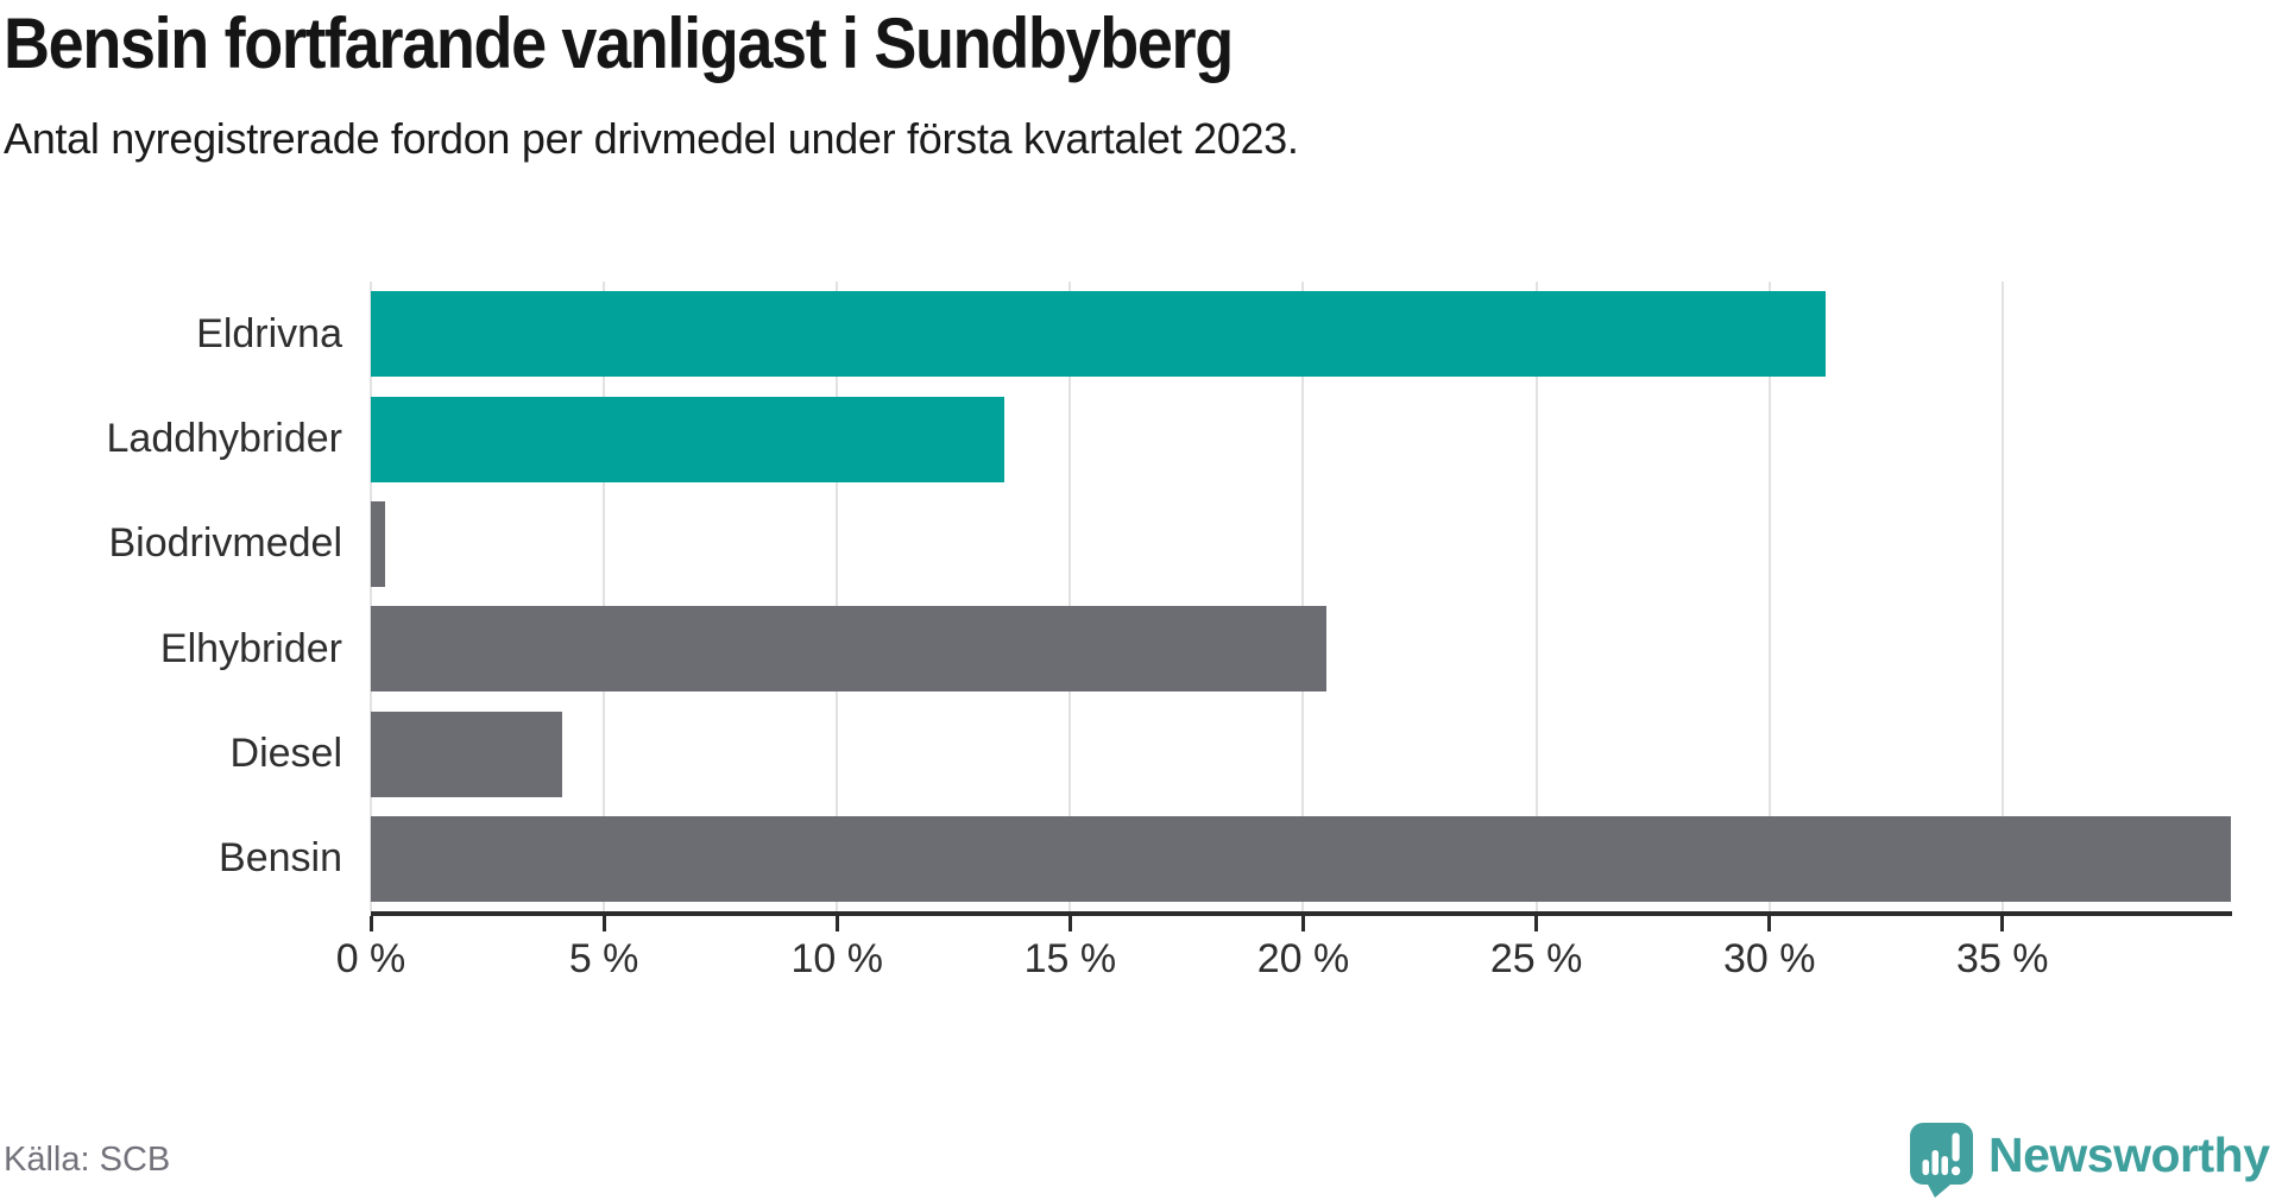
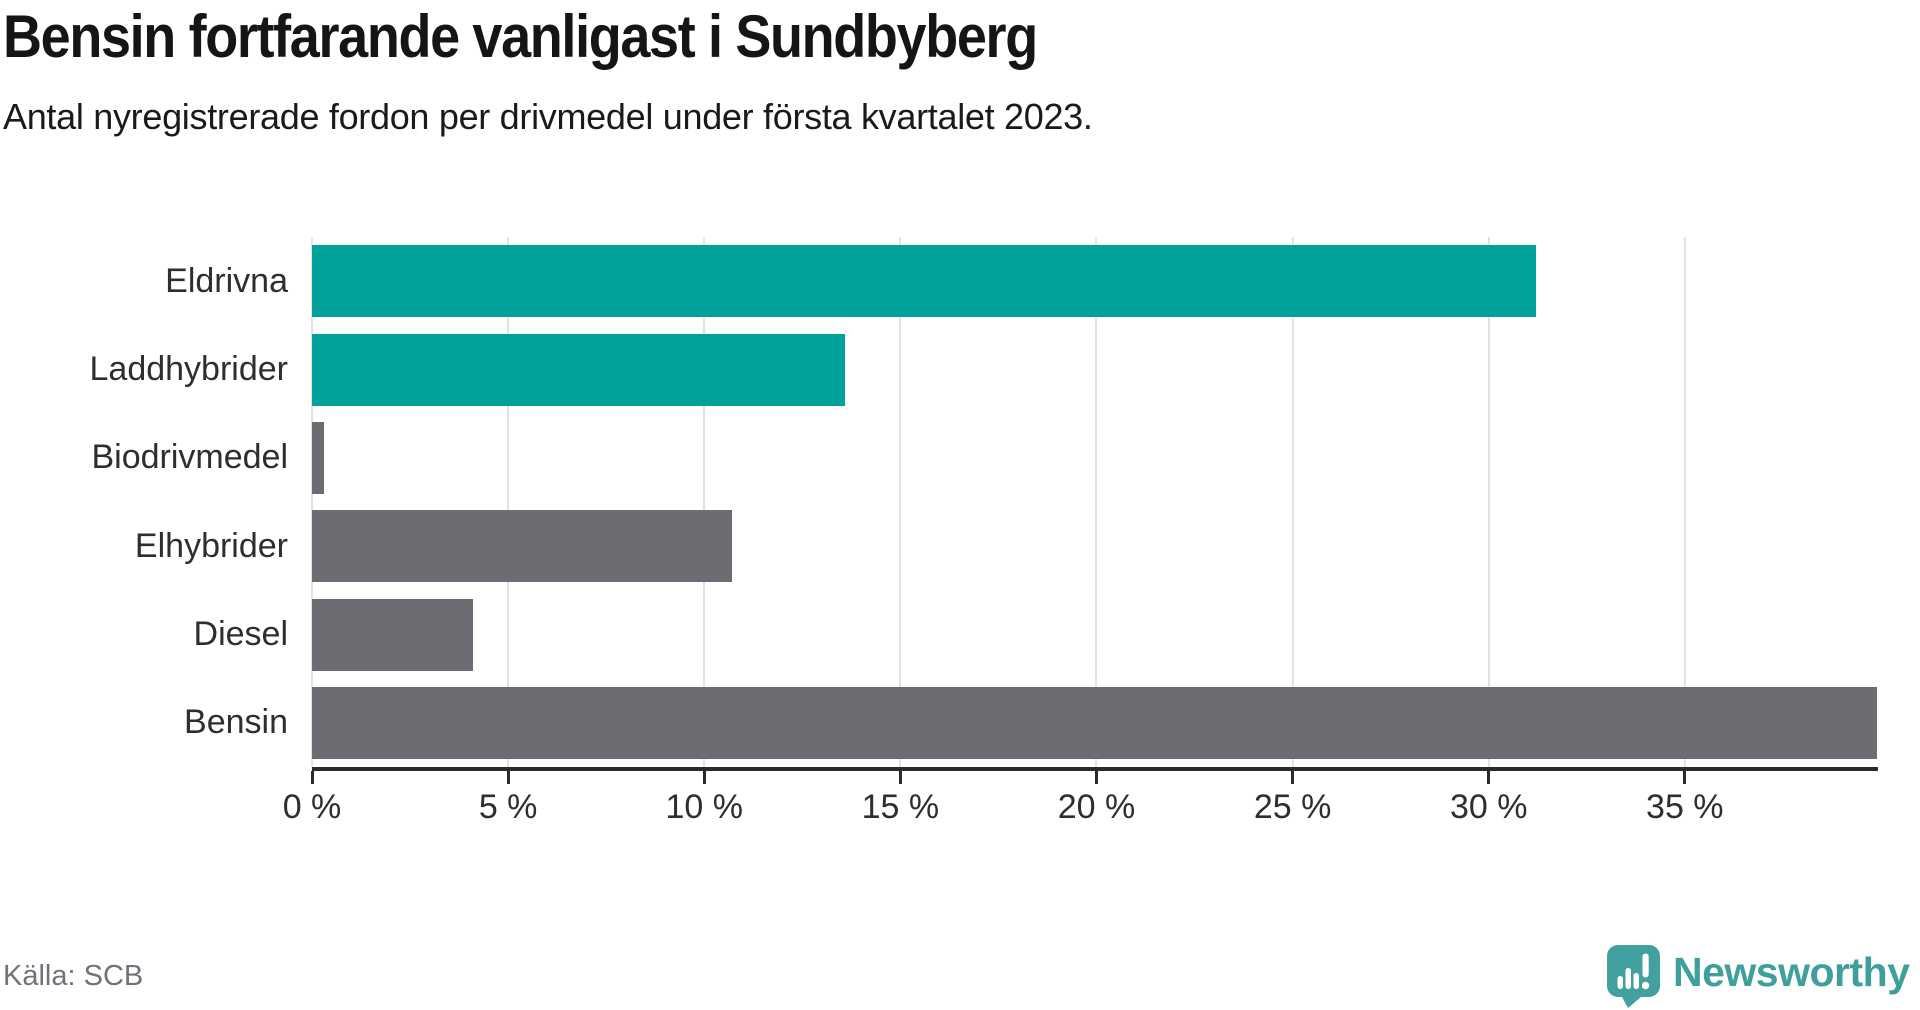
Elhybrider: 20.5% -> 10.7%
